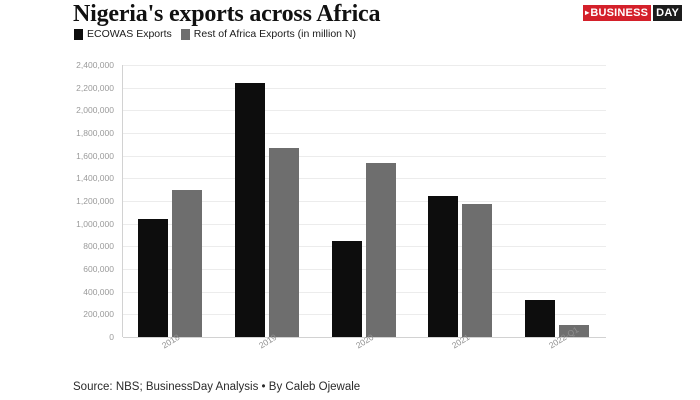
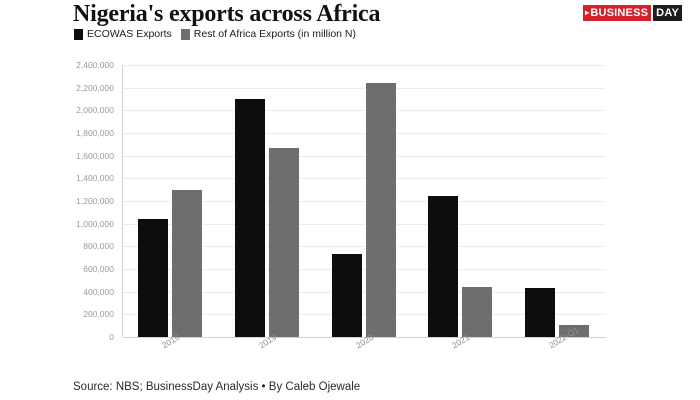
ECOWAS Exports/2019: 2240000 -> 2100000
ECOWAS Exports/2020: 840000 -> 730000
Rest of Africa Exports (in million N)/2020: 1540000 -> 2240000
Rest of Africa Exports (in million N)/2021: 1180000 -> 440000
ECOWAS Exports/2022-Q1: 330000 -> 430000
